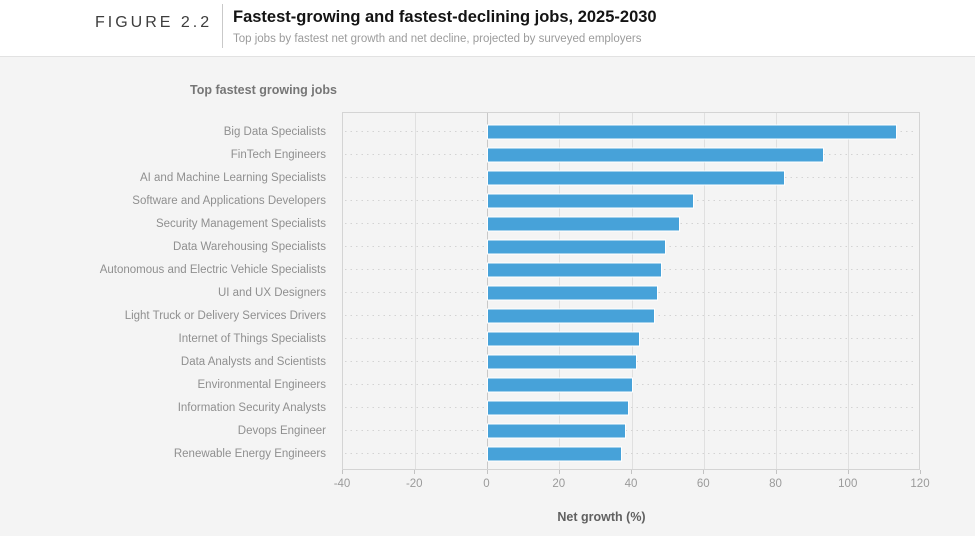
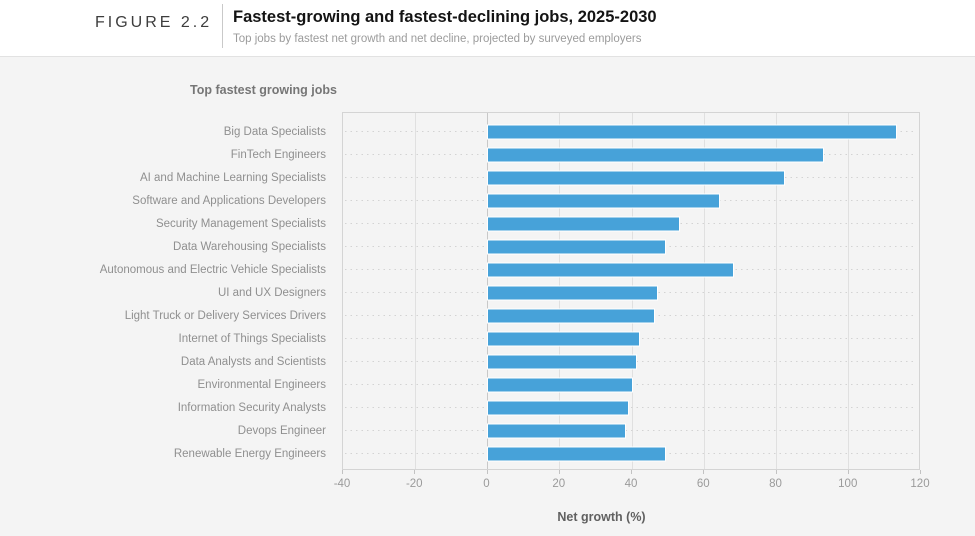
Software and Applications Developers: 57 -> 64
Autonomous and Electric Vehicle Specialists: 48 -> 68
Renewable Energy Engineers: 37 -> 49
